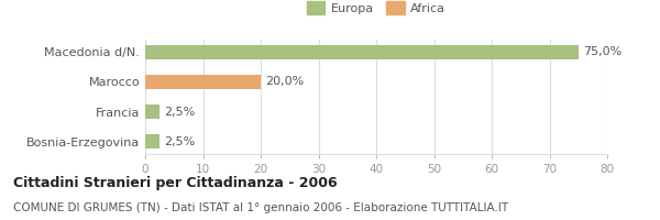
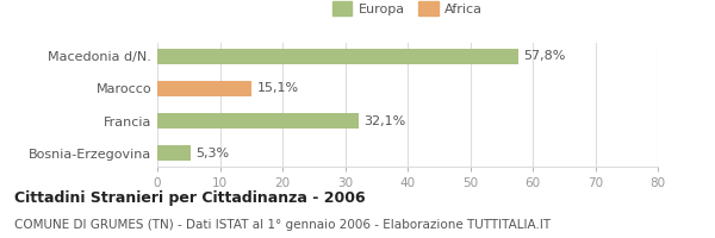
Macedonia d/N.: 75,0% -> 57,8%
Marocco: 20,0% -> 15,1%
Francia: 2,5% -> 32,1%
Bosnia-Erzegovina: 2,5% -> 5,3%
